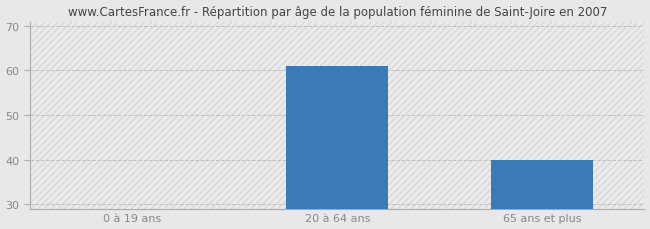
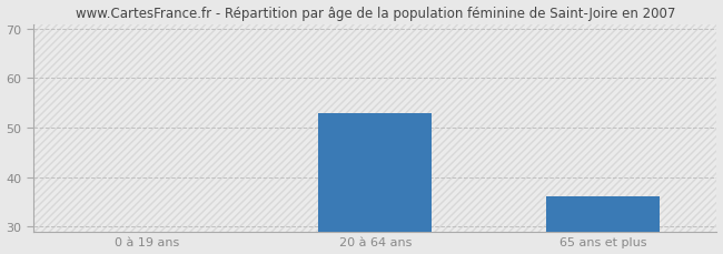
20 à 64 ans: 61 -> 53
65 ans et plus: 40 -> 36
